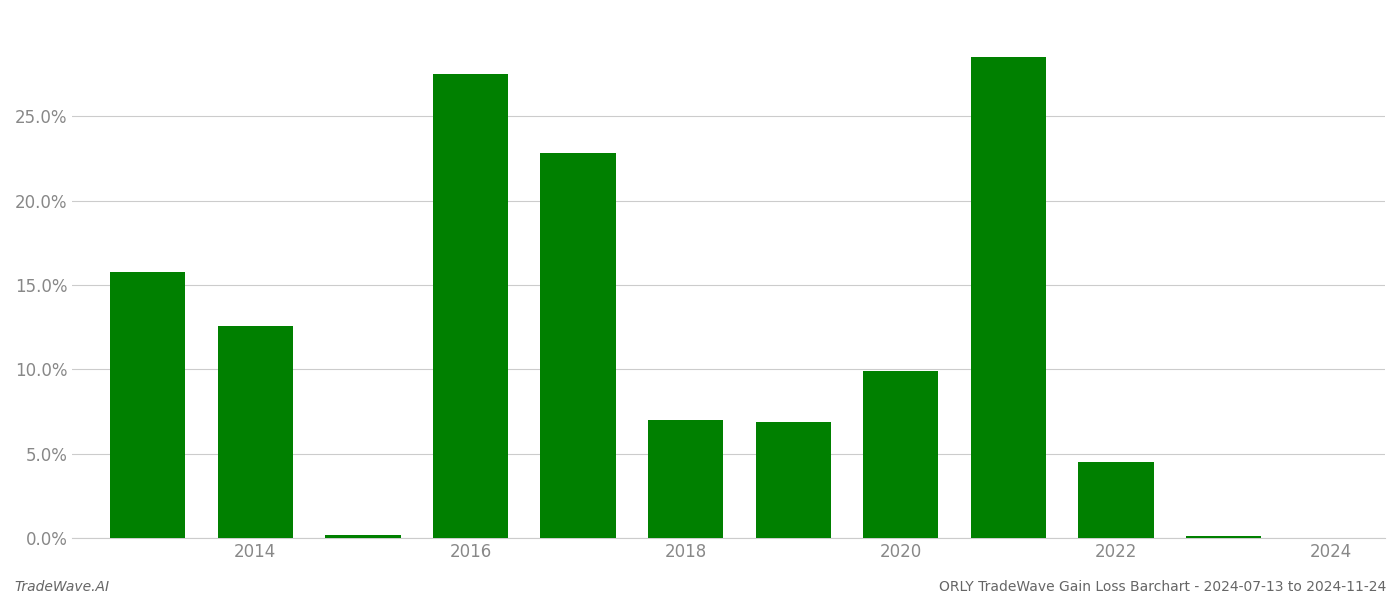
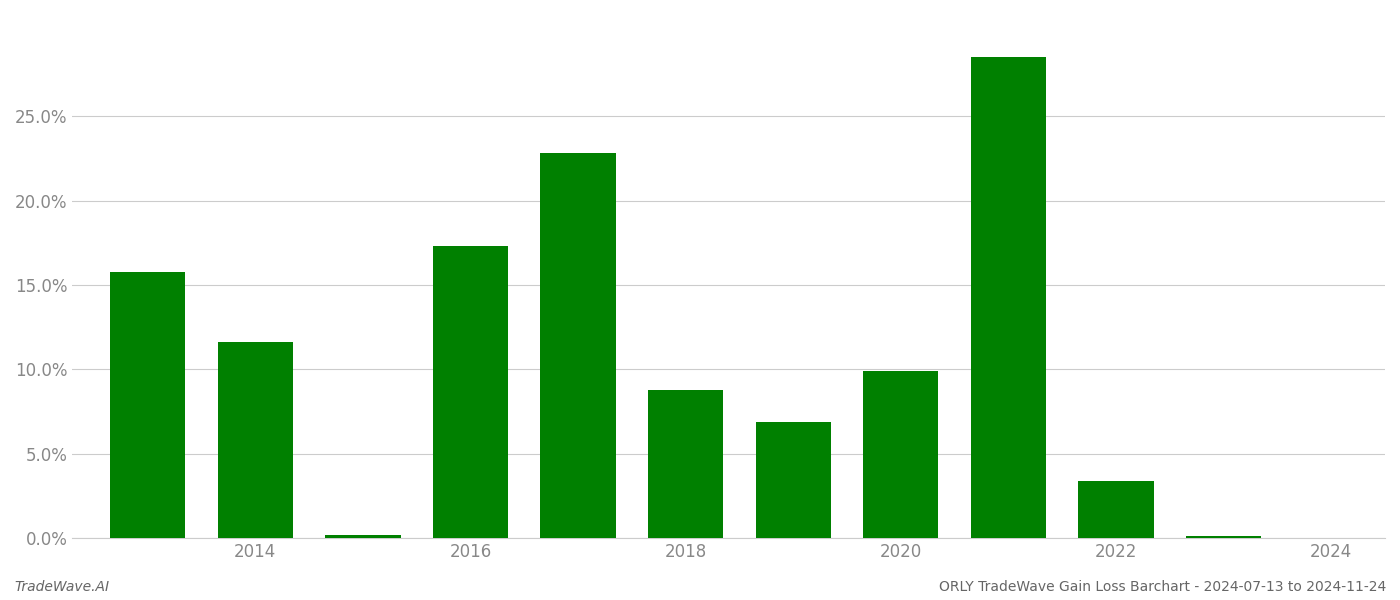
2014: 12.6% -> 11.6%
2016: 27.5% -> 17.3%
2018: 7.0% -> 8.8%
2022: 4.5% -> 3.4%
